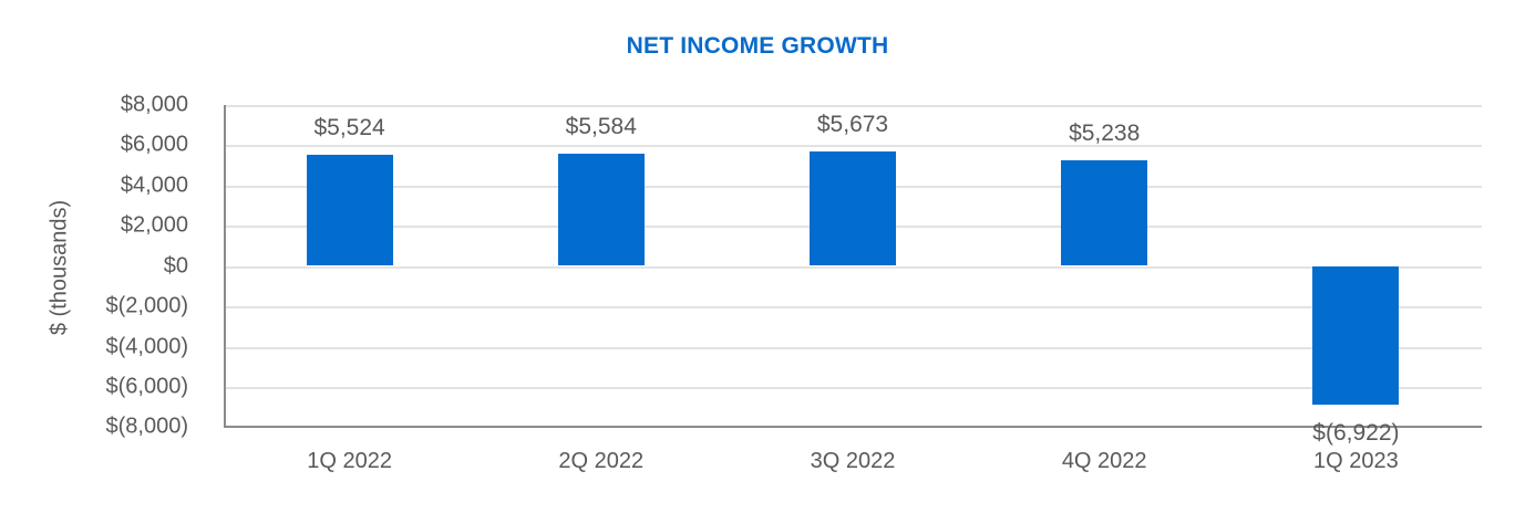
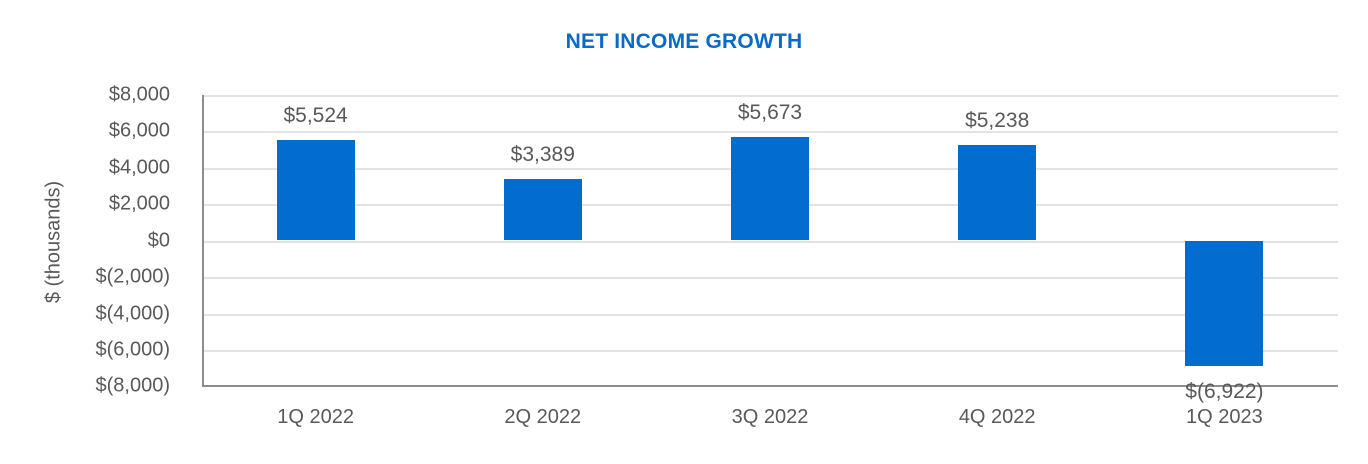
2Q 2022: $5,584 -> $3,389
